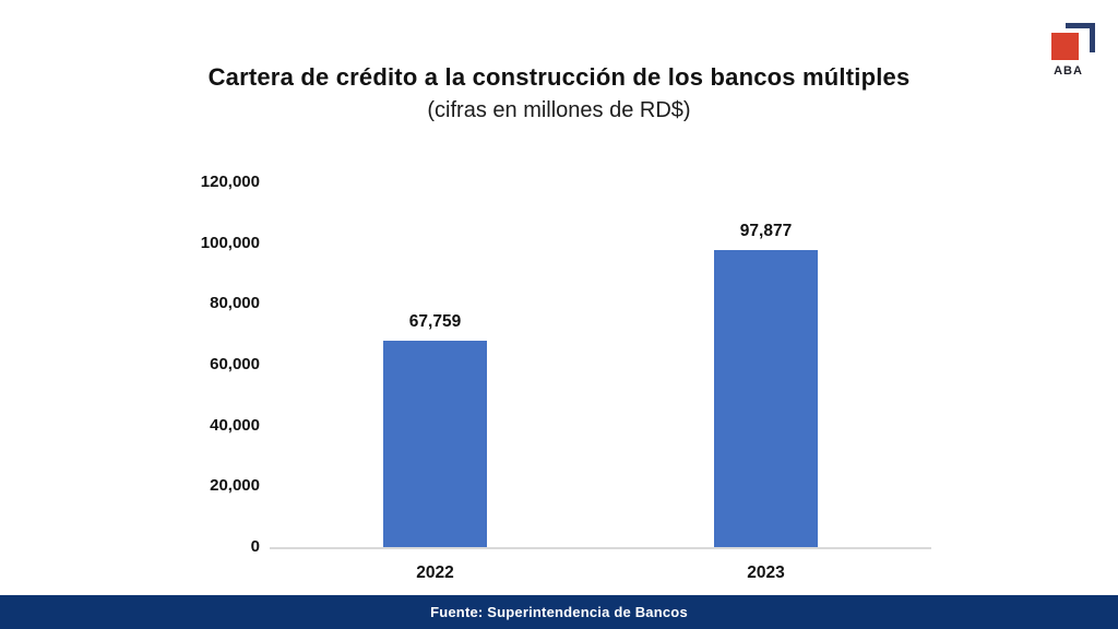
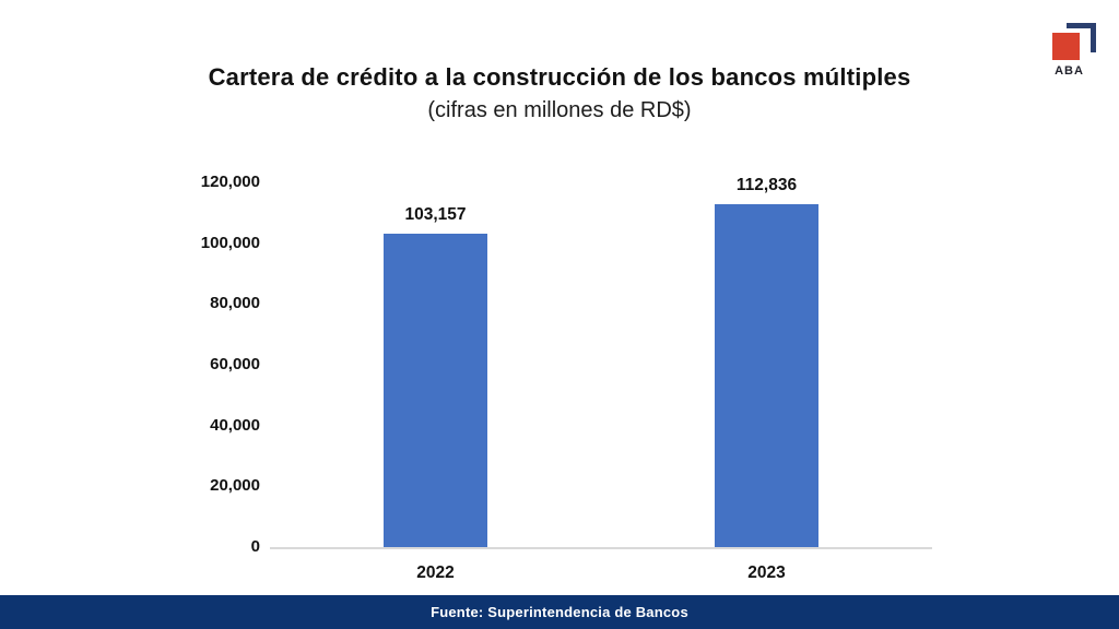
2022: 67,759 -> 103,157
2023: 97,877 -> 112,836
